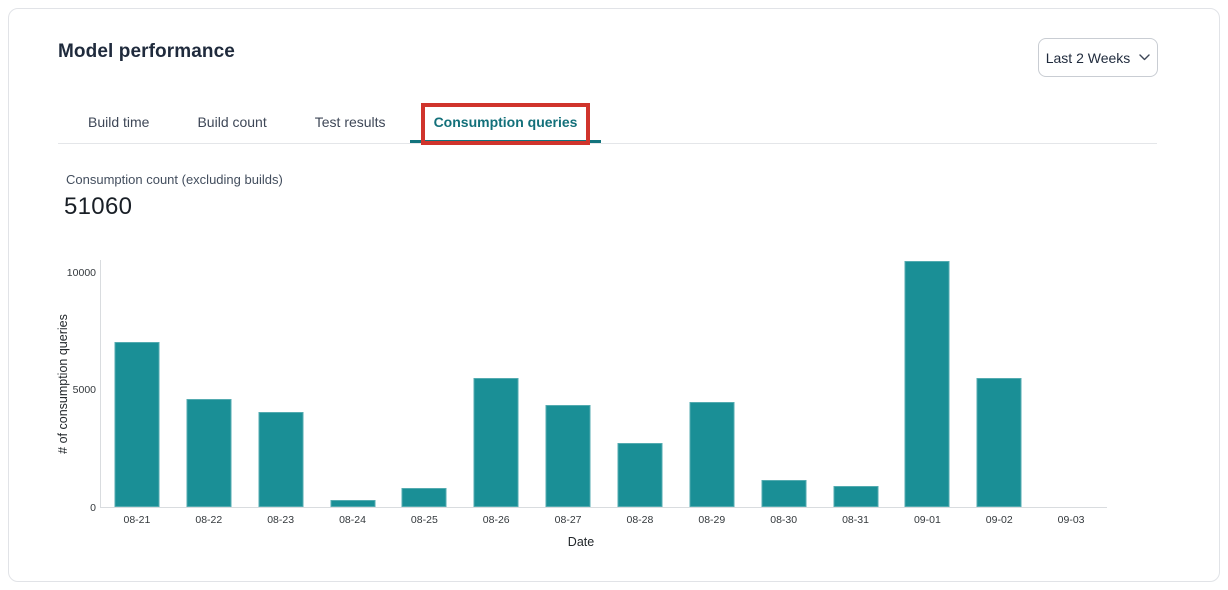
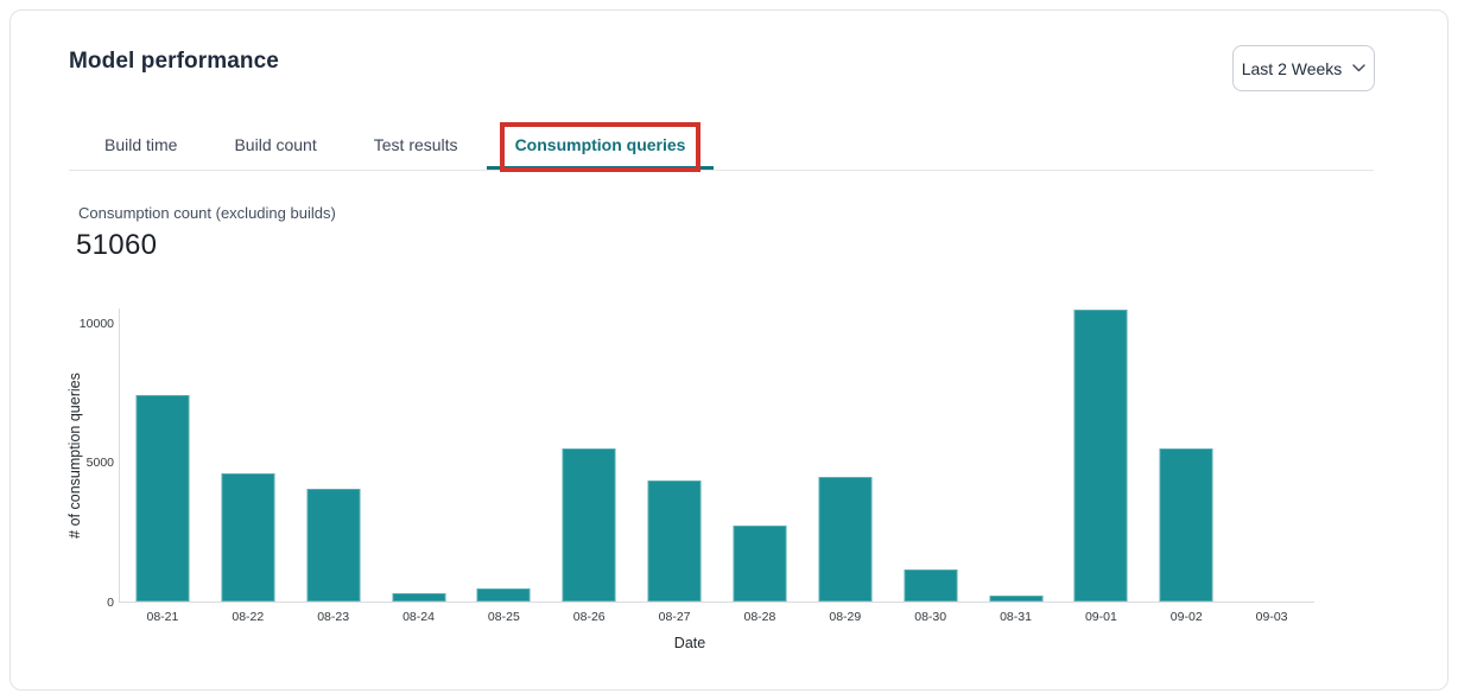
08-21: 7000 -> 7400
08-25: 800 -> 400
08-31: 900 -> 200
